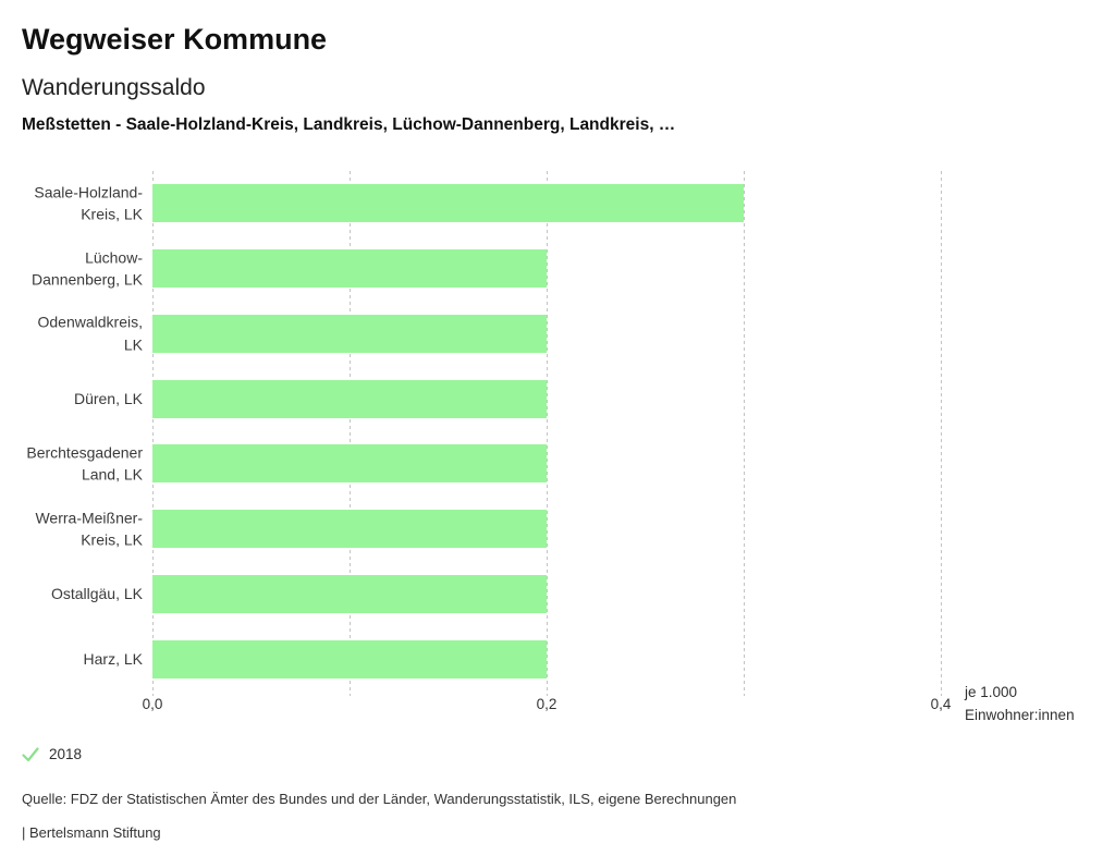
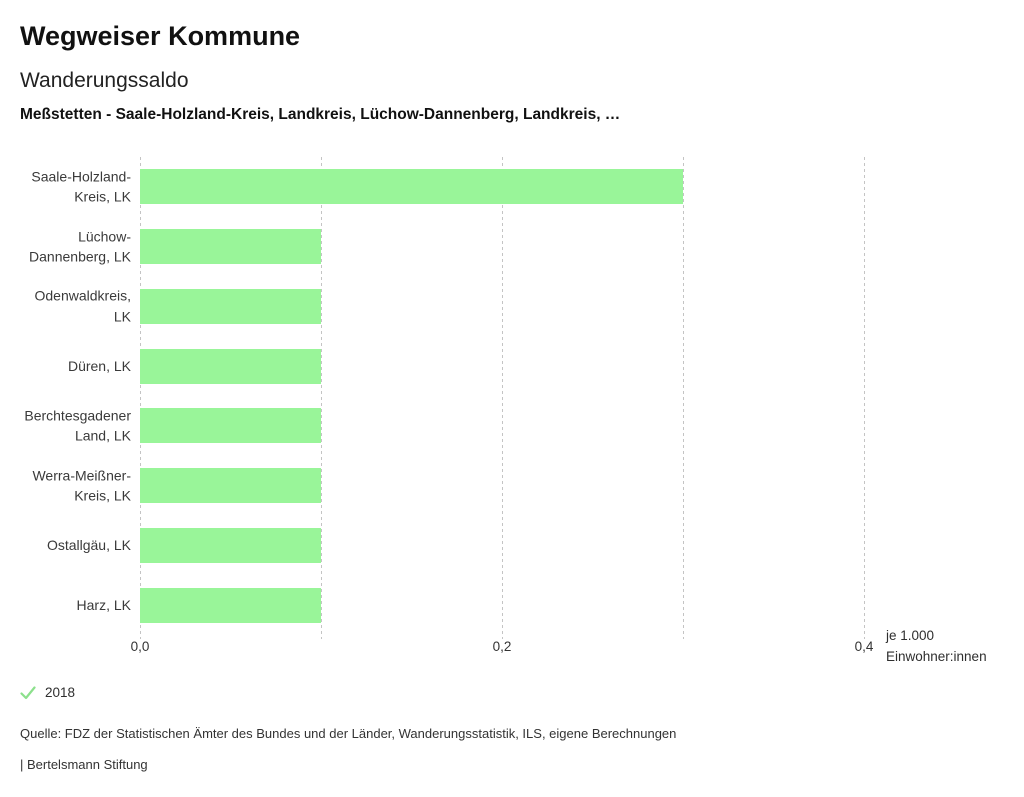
Lüchow-Dannenberg, LK: 0,2 -> 0,1
Odenwaldkreis, LK: 0,2 -> 0,1
Düren, LK: 0,2 -> 0,1
Berchtesgadener Land, LK: 0,2 -> 0,1
Werra-Meißner-Kreis, LK: 0,2 -> 0,1
Ostallgäu, LK: 0,2 -> 0,1
Harz, LK: 0,2 -> 0,1
